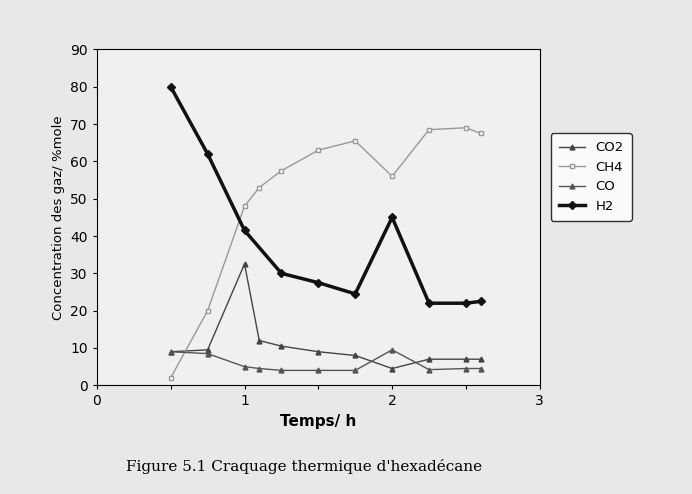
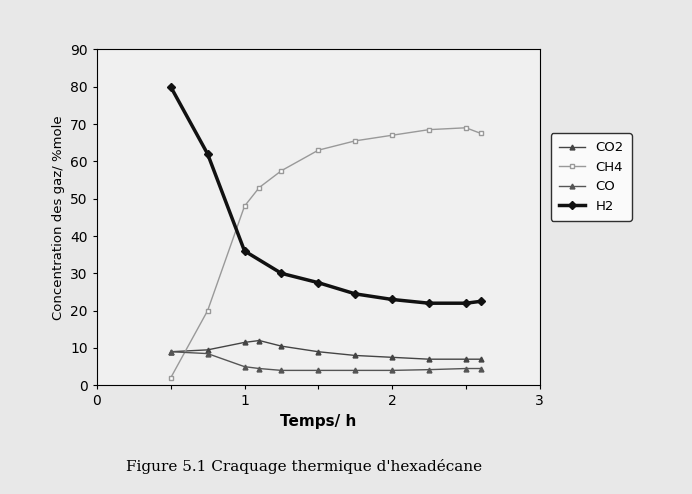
CO2/1: 32.5 -> 11.5
H2/1: 41.5 -> 36.0
CO2/2: 4.5 -> 7.5
CH4/2: 56.0 -> 67.0
CO/2: 9.5 -> 4.0
H2/2: 45.0 -> 23.0
